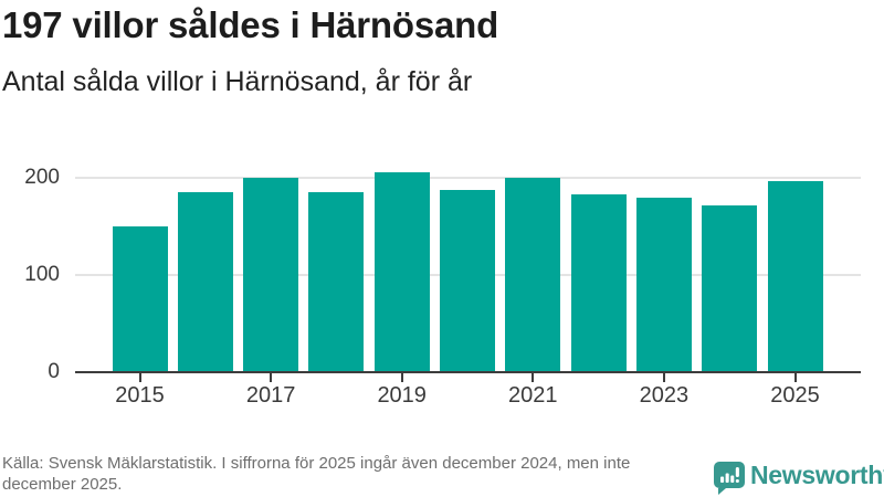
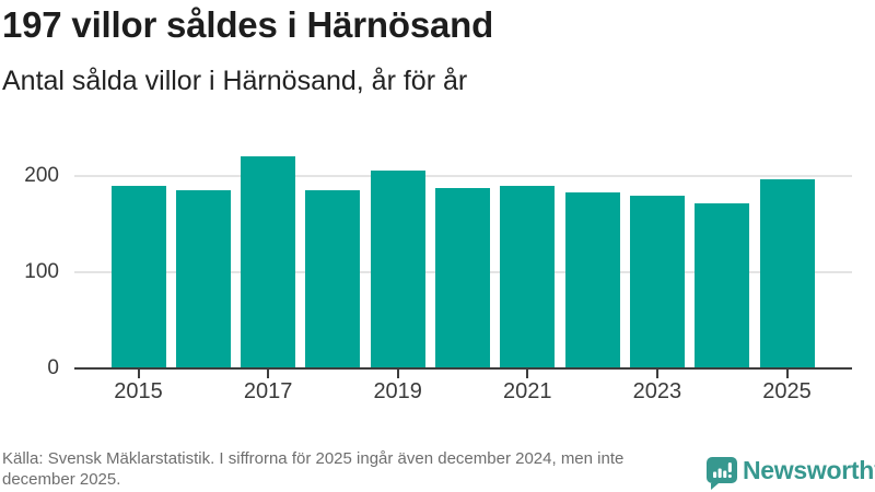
2015: 150 -> 190
2017: 200 -> 220
2021: 200 -> 190
